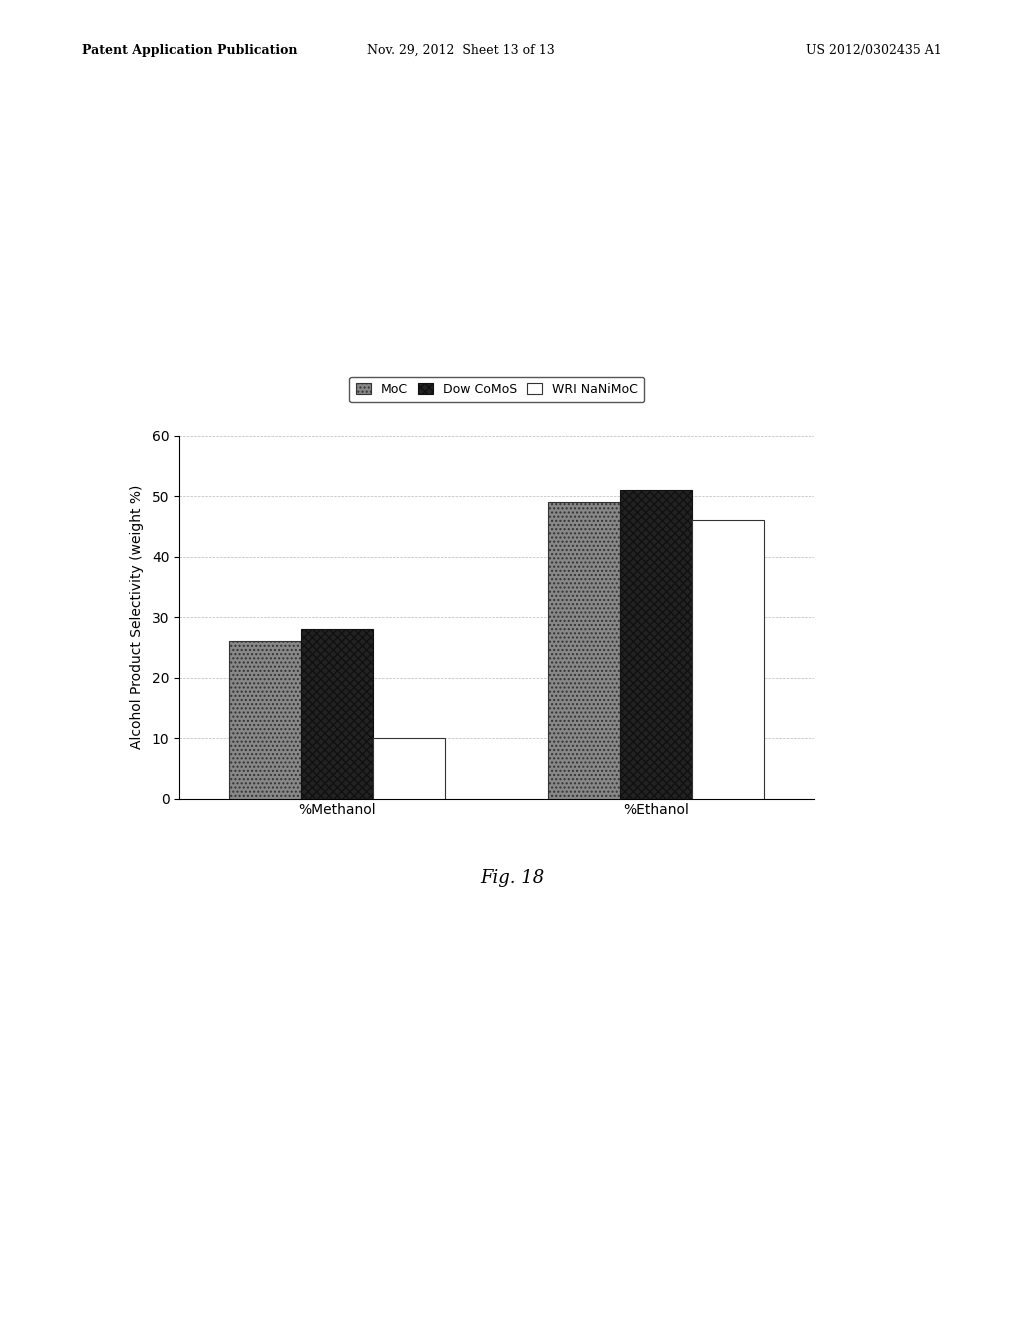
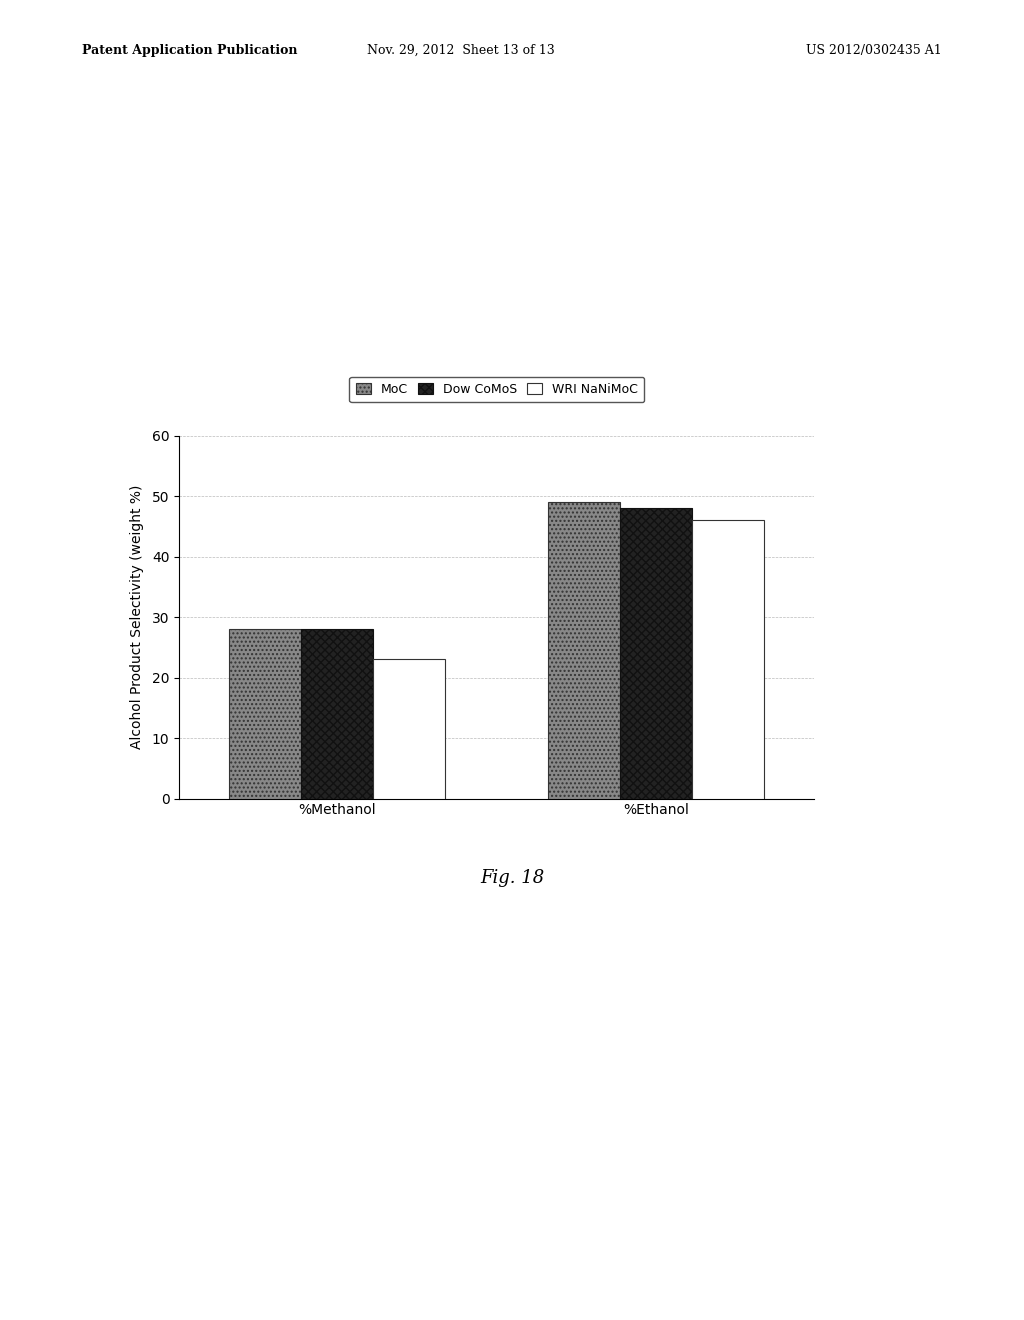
MoC/%Methanol: 26 -> 28
WRI NaNiMoC/%Methanol: 10 -> 23
Dow CoMoS/%Ethanol: 51 -> 48
